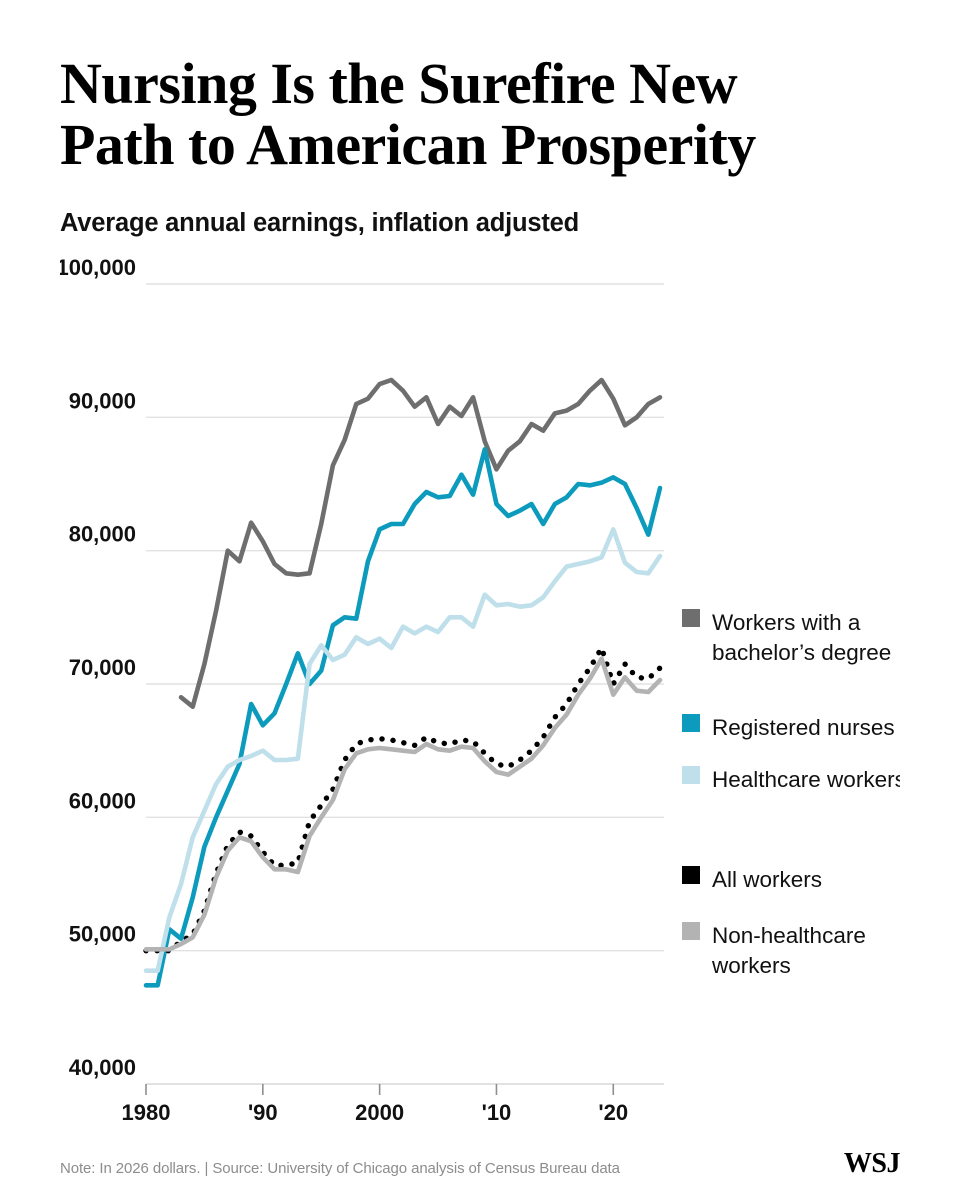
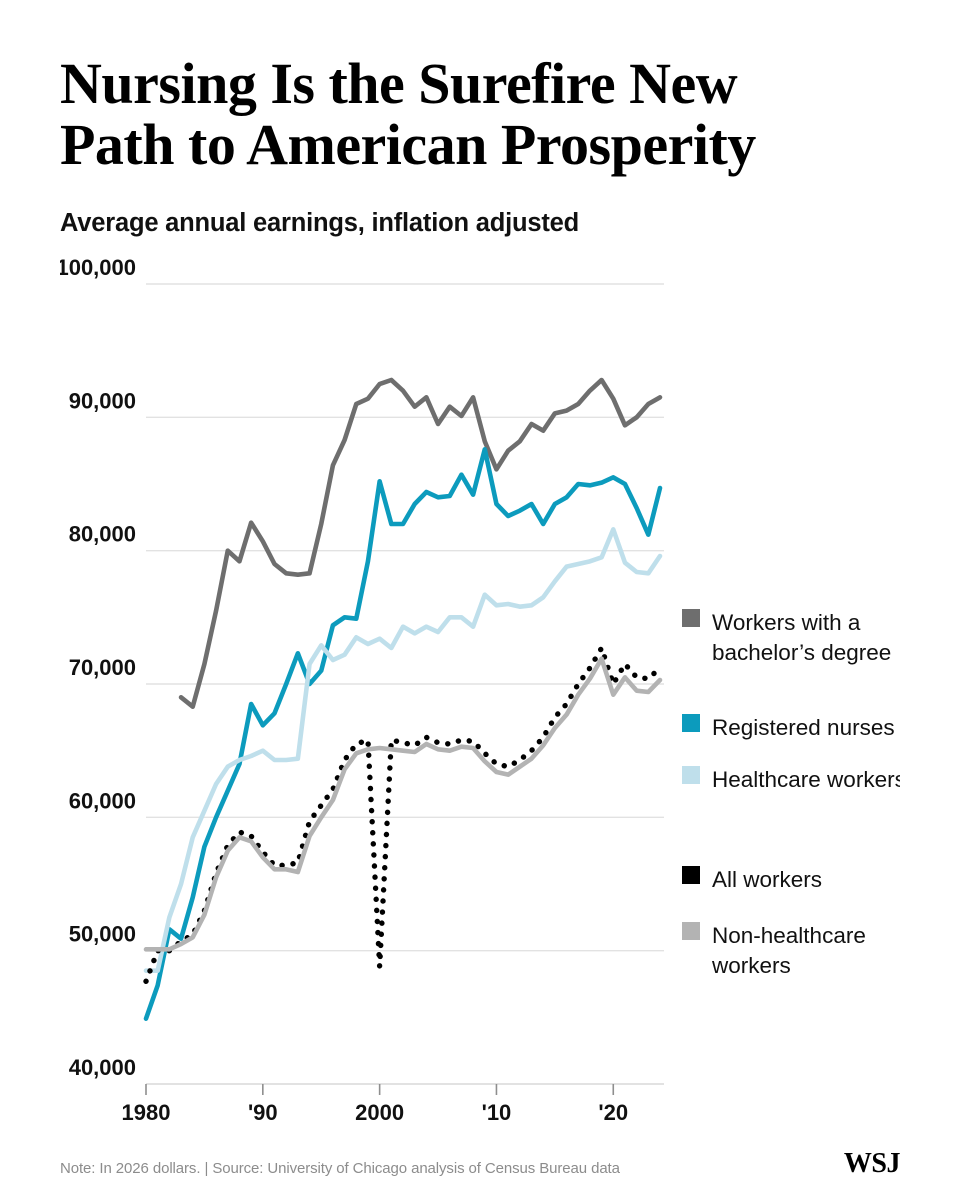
Registered nurses/1980: $47400 -> $44900
All workers/1980: $50000 -> $47700
Registered nurses/2000: $81600 -> $85200
All workers/2000: $65900 -> $48800
